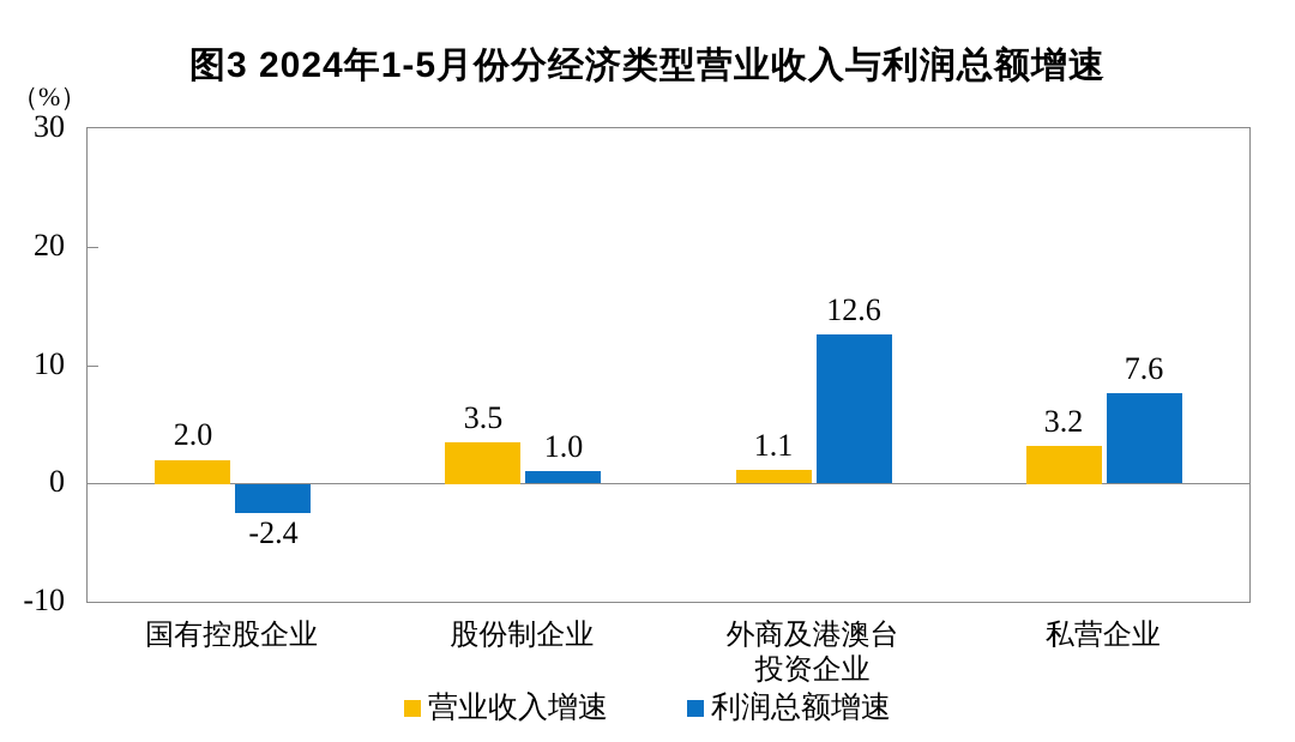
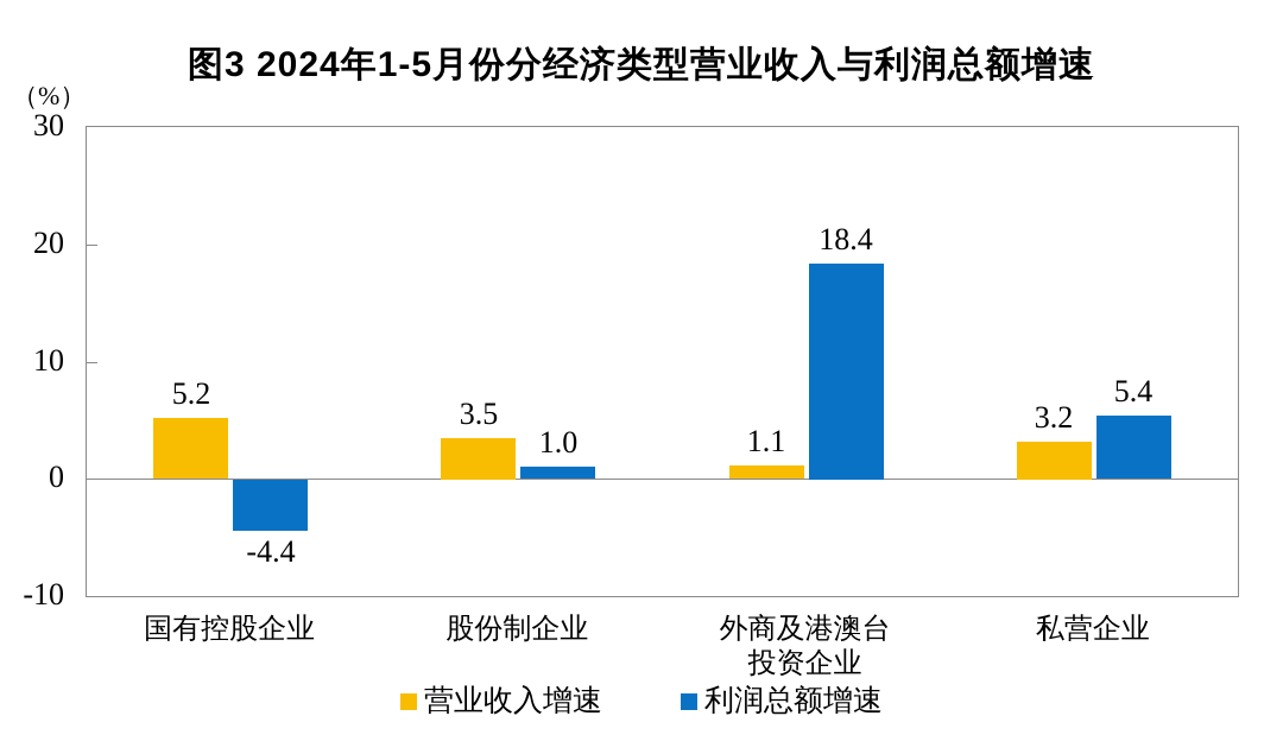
营业收入增速/国有控股企业: 2.0 -> 5.2
利润总额增速/国有控股企业: -2.4 -> -4.4
利润总额增速/外商及港澳台 投资企业: 12.6 -> 18.4
利润总额增速/私营企业: 7.6 -> 5.4
